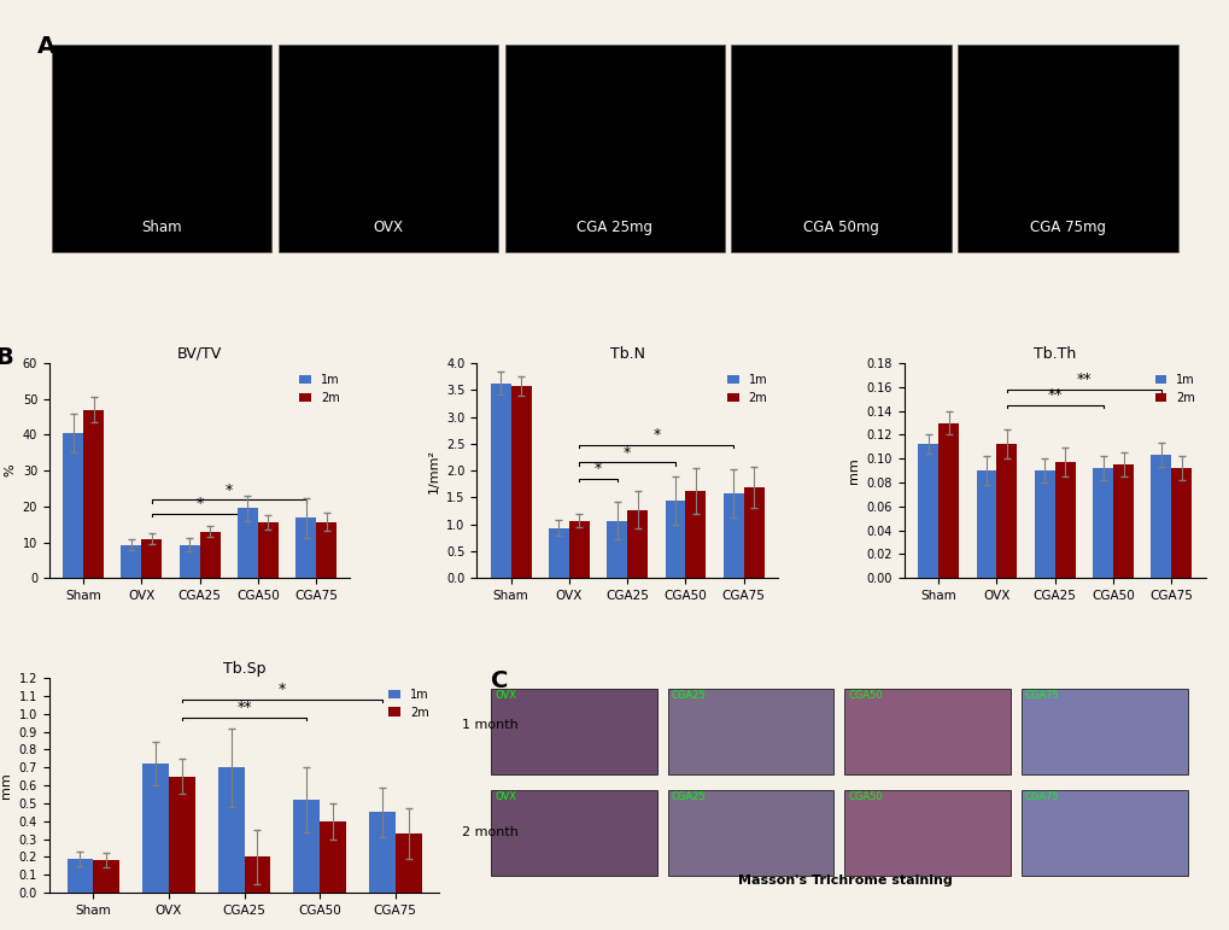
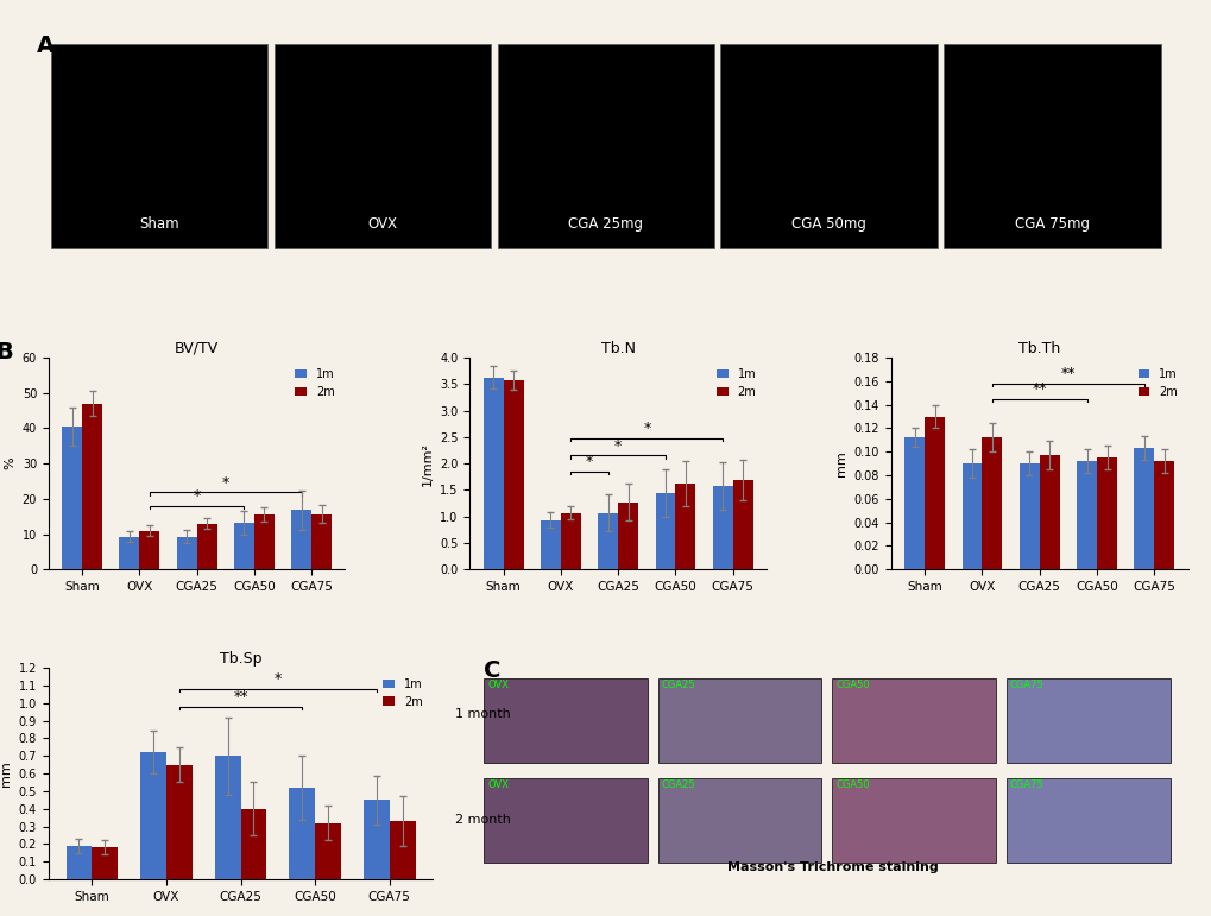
BV/TV/1m/CGA50: 19.5 -> 13.2
Tb.Sp/2m/CGA25: 0.20 -> 0.40
Tb.Sp/2m/CGA50: 0.40 -> 0.32
